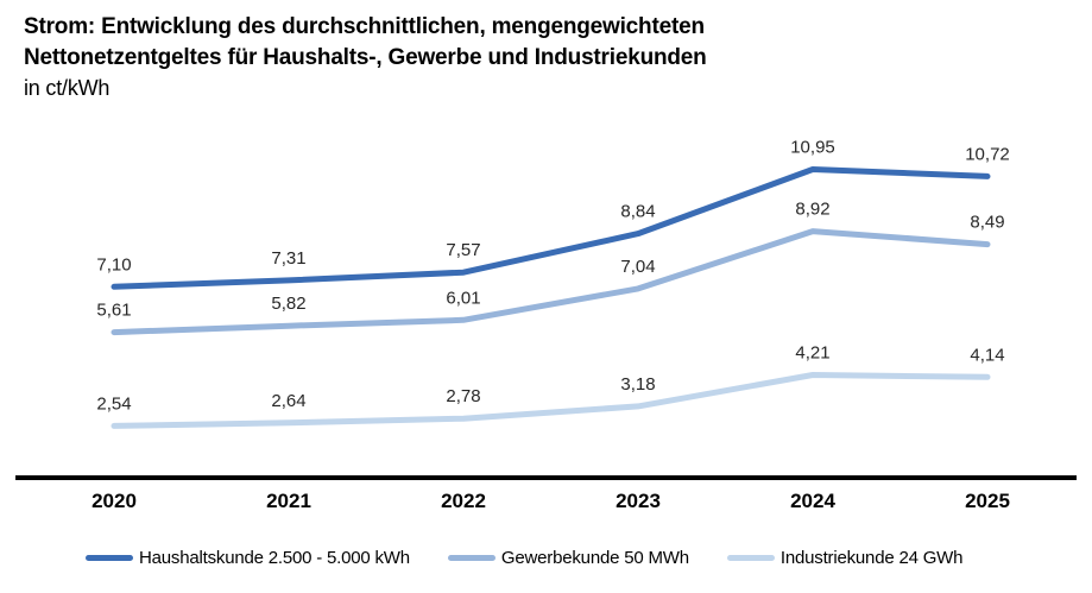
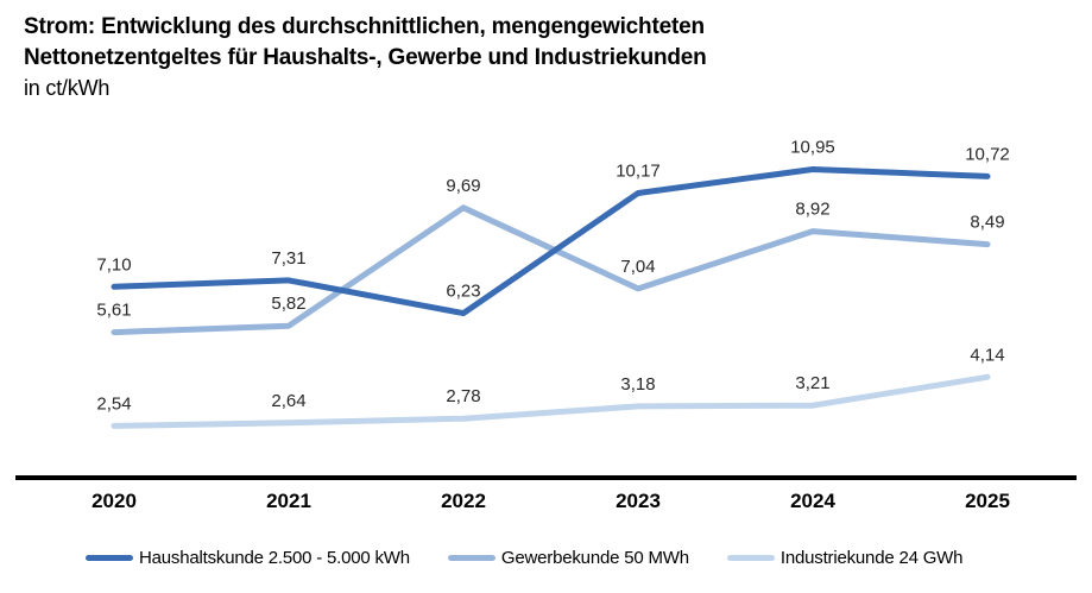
Haushaltskunde 2.500 - 5.000 kWh/2022: 7,57 -> 6,23
Gewerbekunde 50 MWh/2022: 6,01 -> 9,69
Haushaltskunde 2.500 - 5.000 kWh/2023: 8,84 -> 10,17
Industriekunde 24 GWh/2024: 4,21 -> 3,21
